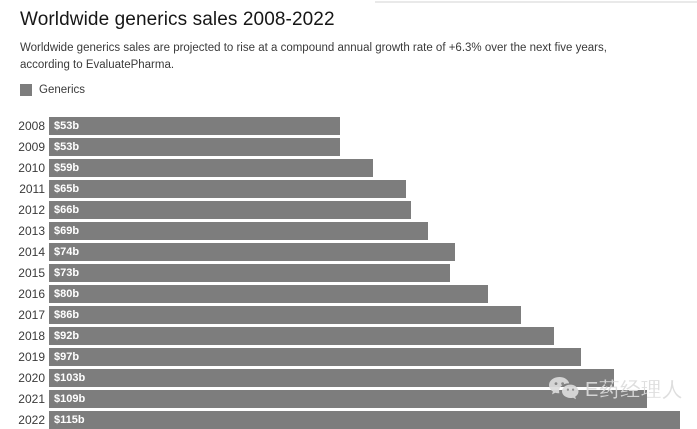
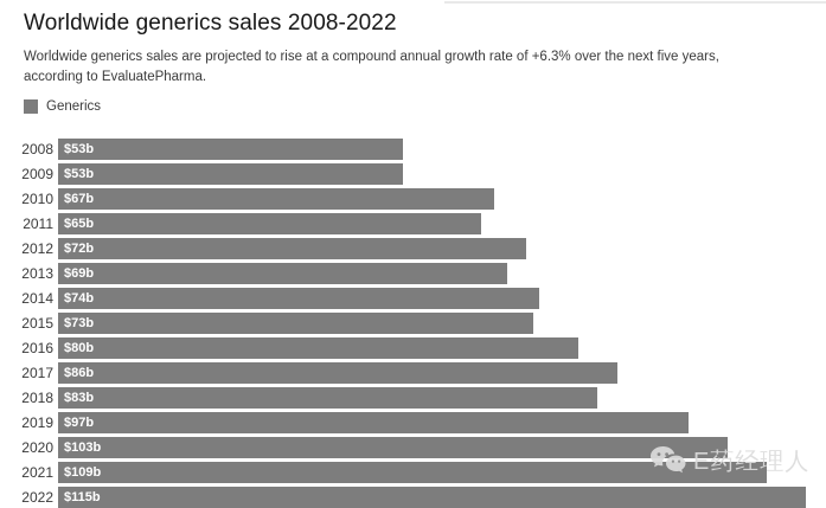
2010: $59b -> $67b
2012: $66b -> $72b
2018: $92b -> $83b
